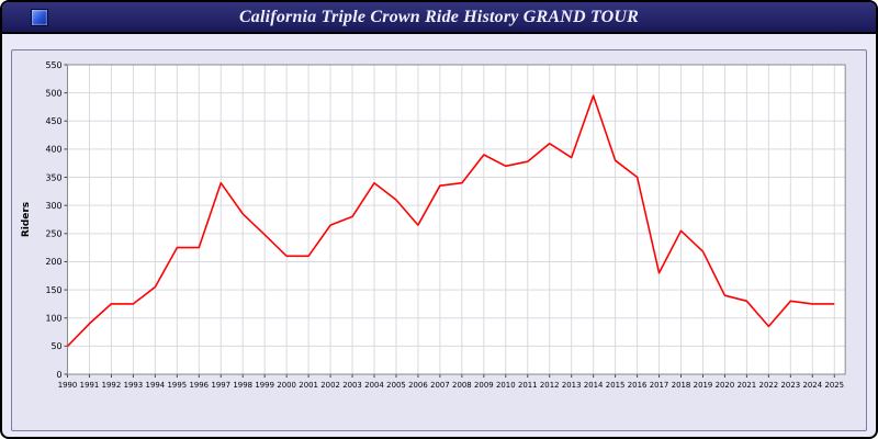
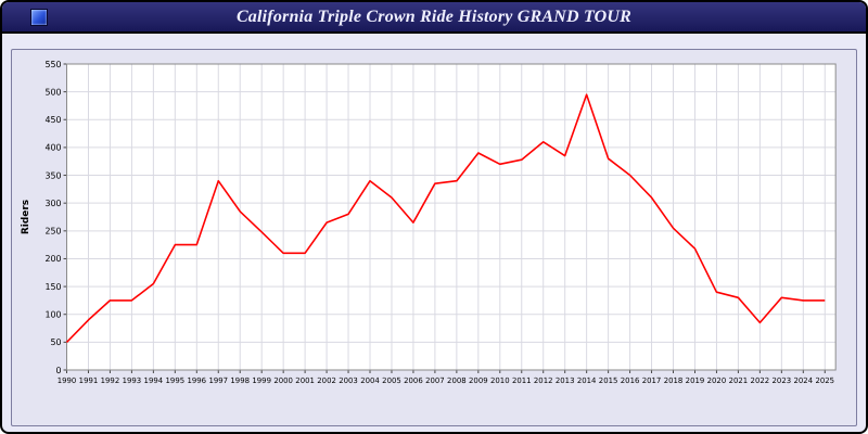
2017: 180 -> 310
